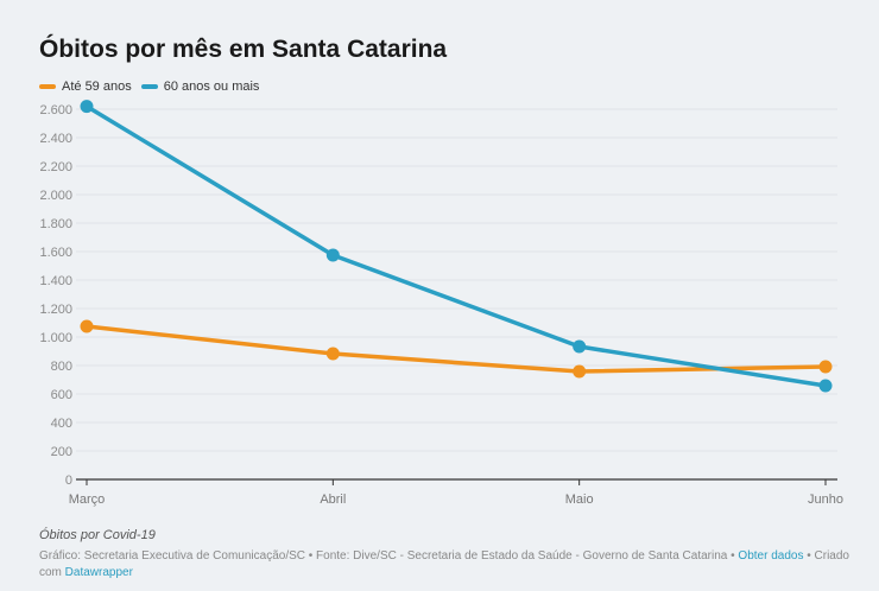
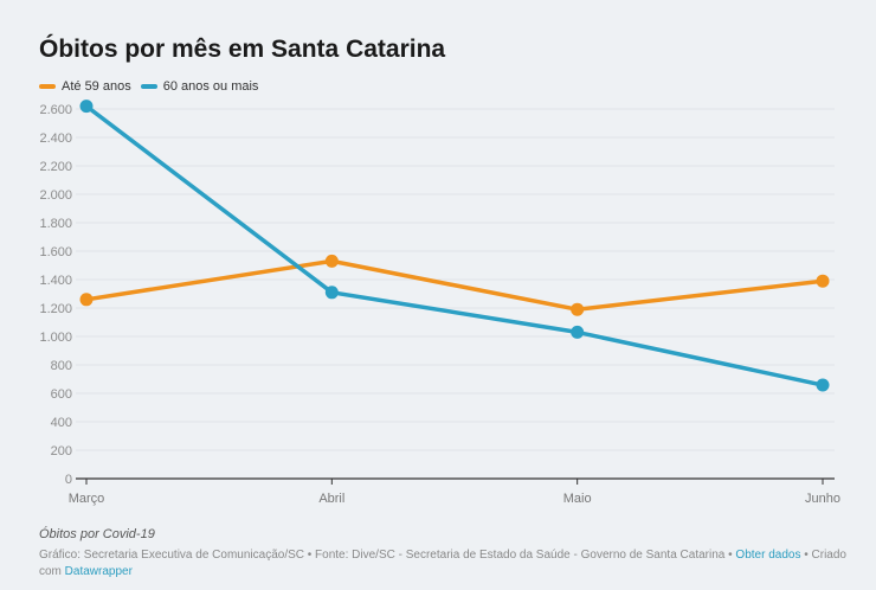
Até 59 anos/Março: 1080 -> 1260
Até 59 anos/Abril: 880 -> 1530
60 anos ou mais/Abril: 1580 -> 1310
Até 59 anos/Maio: 760 -> 1190
60 anos ou mais/Maio: 930 -> 1030
Até 59 anos/Junho: 790 -> 1390
